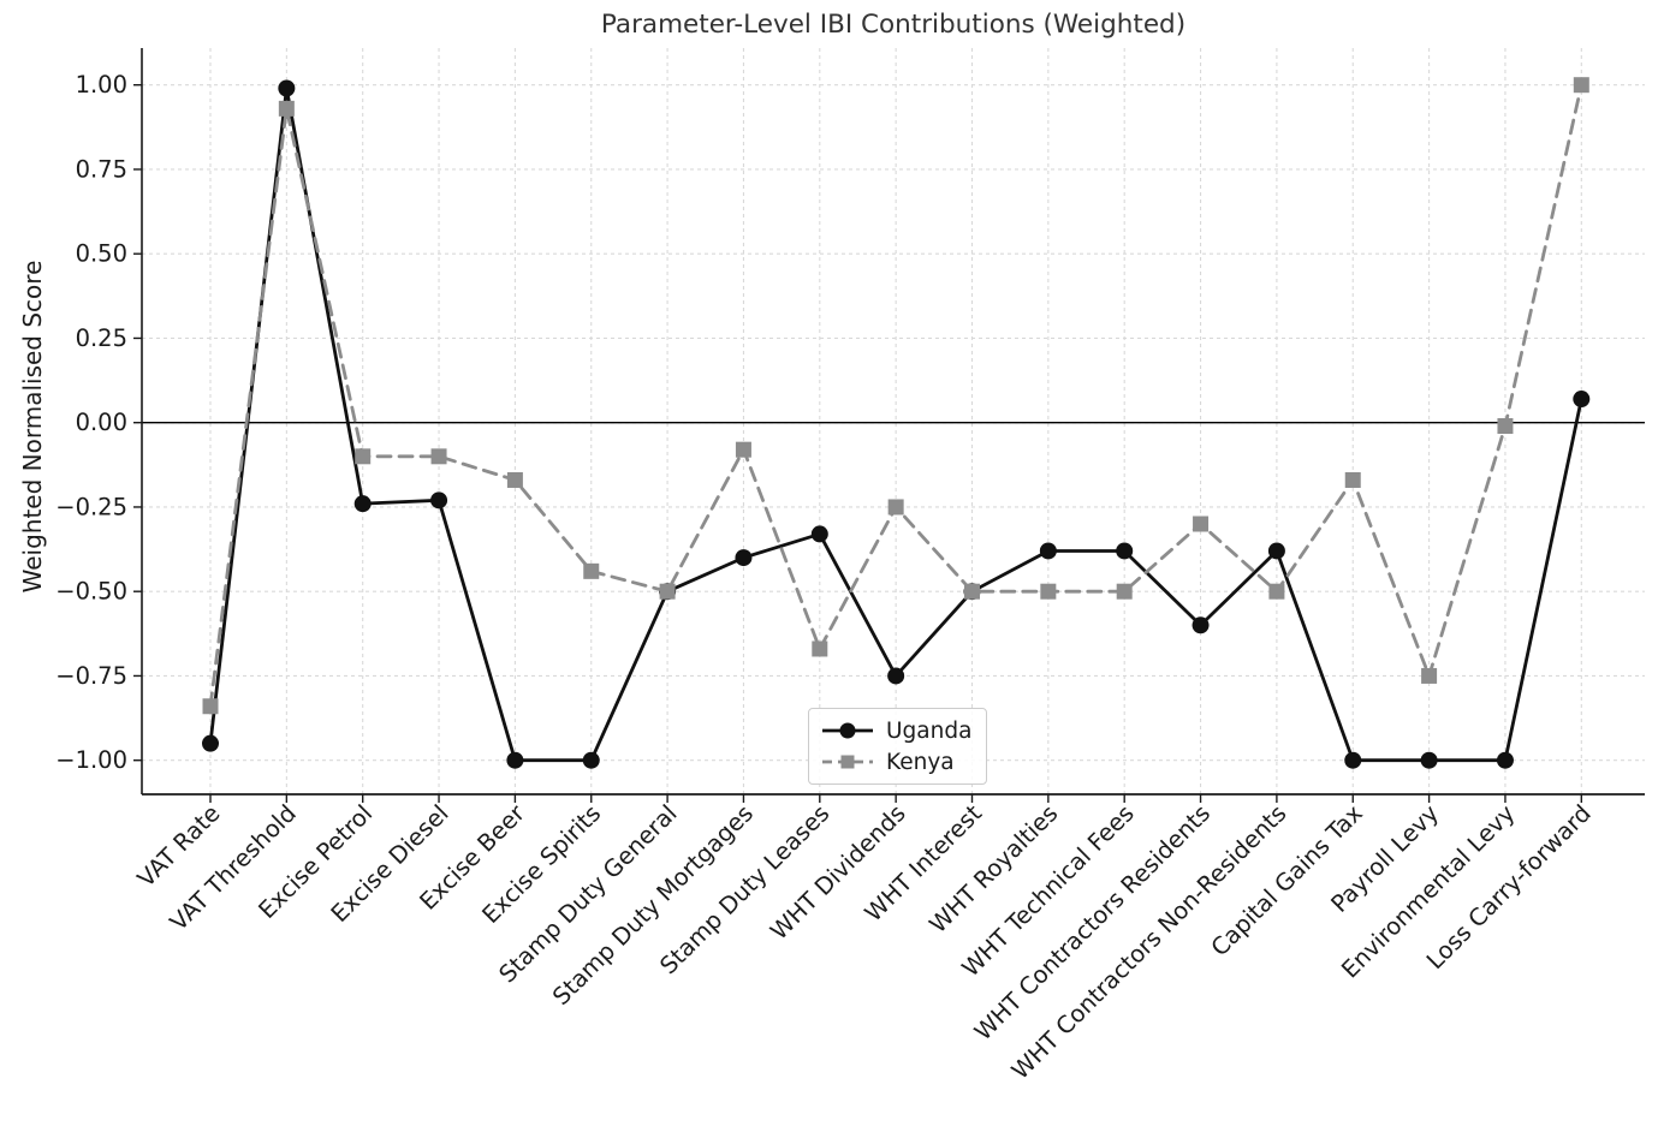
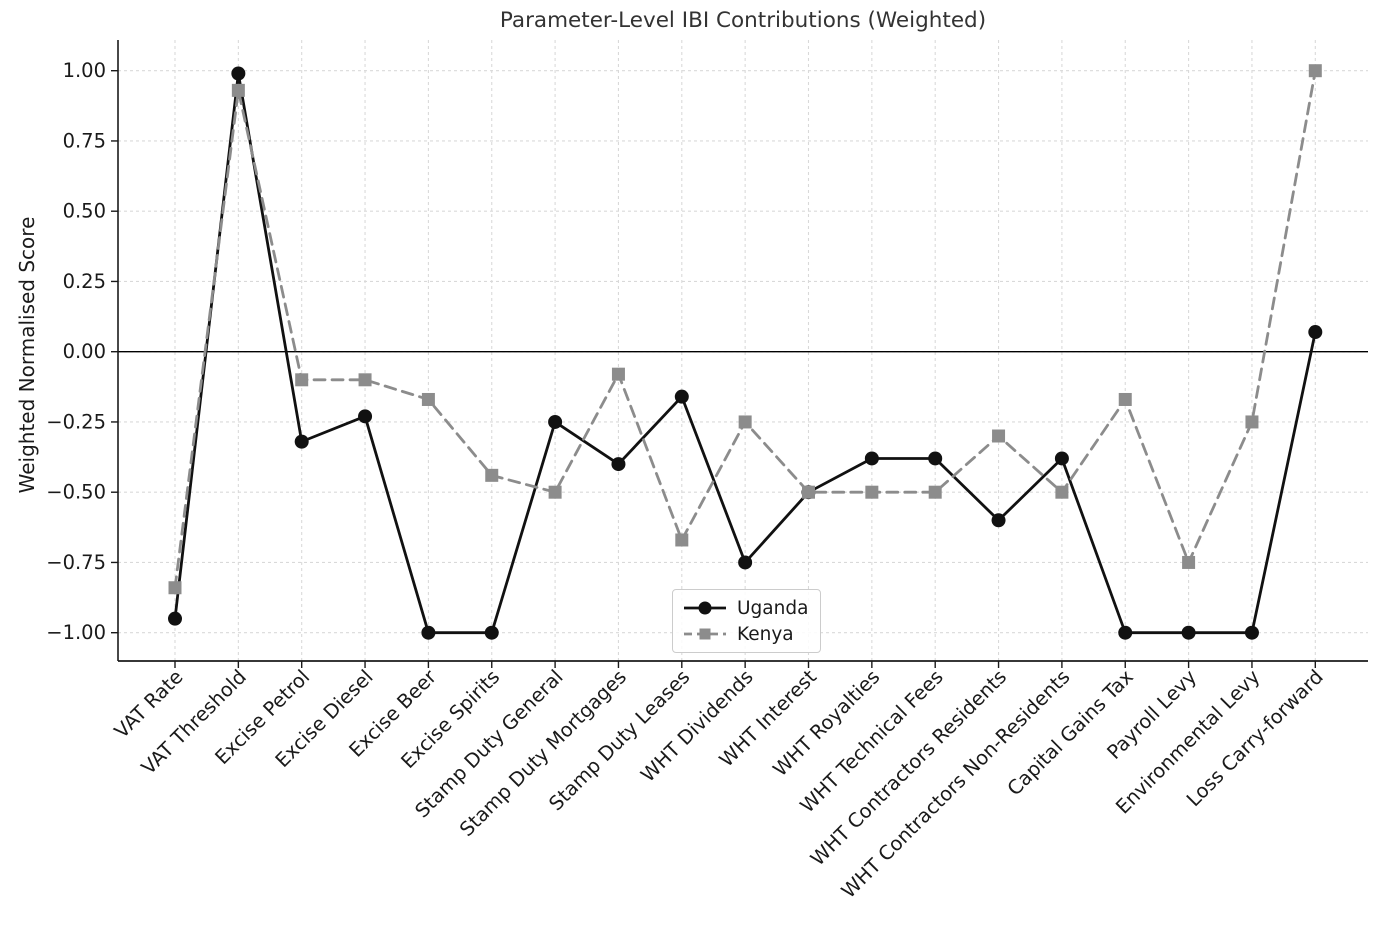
Uganda/Excise Petrol: -0.24 -> -0.32
Uganda/Stamp Duty General: -0.50 -> -0.25
Uganda/Stamp Duty Leases: -0.33 -> -0.16
Kenya/Environmental Levy: -0.01 -> -0.25
